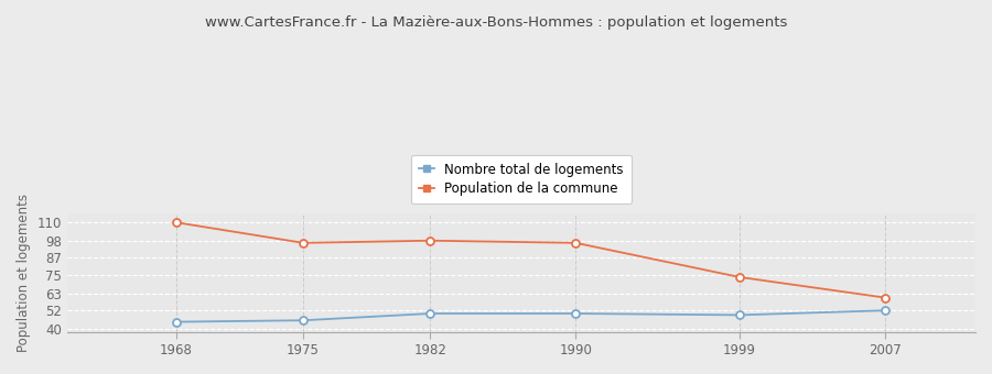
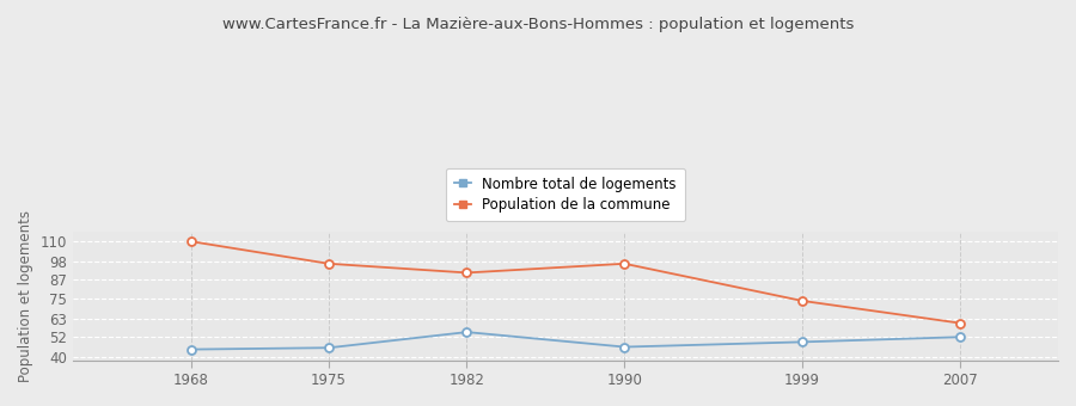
Population de la commune/1982: 98 -> 91
Nombre total de logements/1982: 50 -> 55
Nombre total de logements/1990: 50 -> 46
